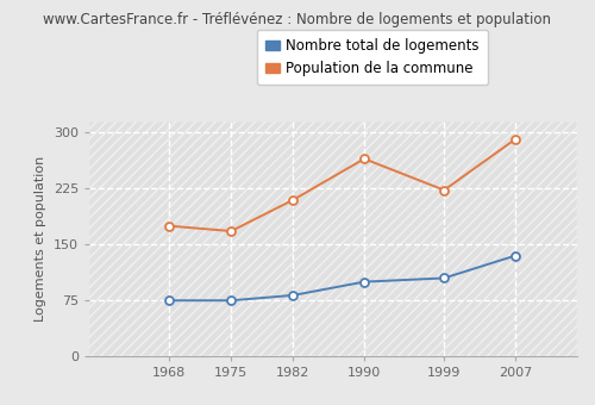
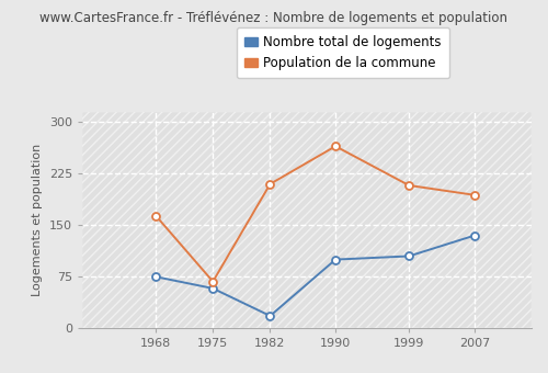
Population de la commune/1968: 175 -> 164
Nombre total de logements/1975: 75 -> 58
Population de la commune/1975: 168 -> 68
Nombre total de logements/1982: 82 -> 18
Population de la commune/1999: 223 -> 208
Population de la commune/2007: 291 -> 194
